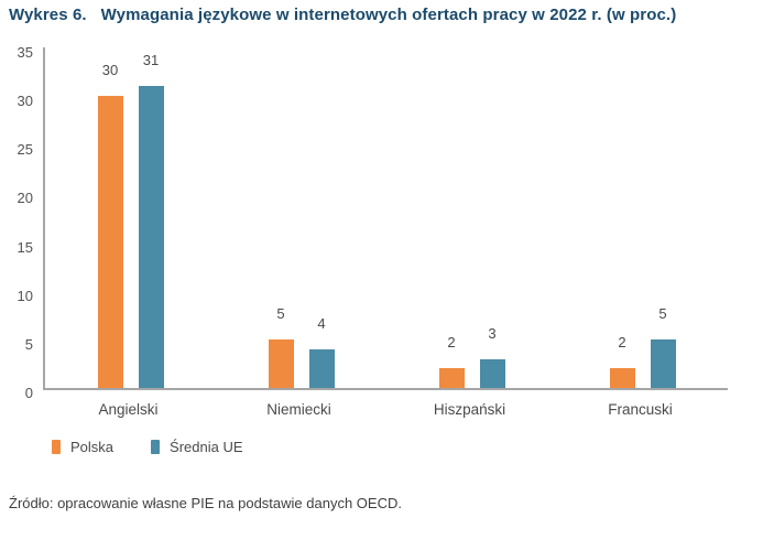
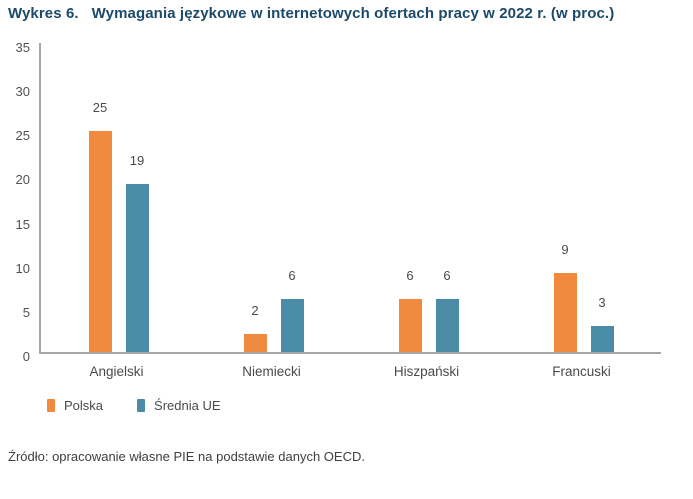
Polska/Angielski: 30 -> 25
Średnia UE/Angielski: 31 -> 19
Polska/Niemiecki: 5 -> 2
Średnia UE/Niemiecki: 4 -> 6
Polska/Hiszpański: 2 -> 6
Średnia UE/Hiszpański: 3 -> 6
Polska/Francuski: 2 -> 9
Średnia UE/Francuski: 5 -> 3
